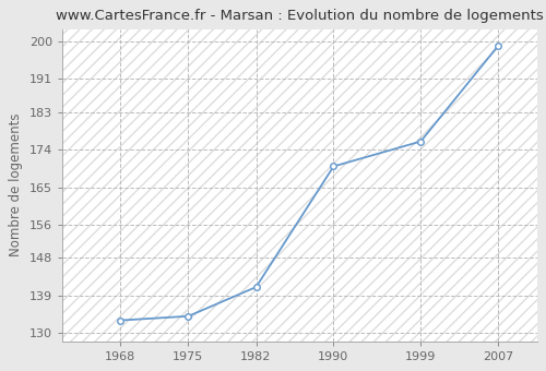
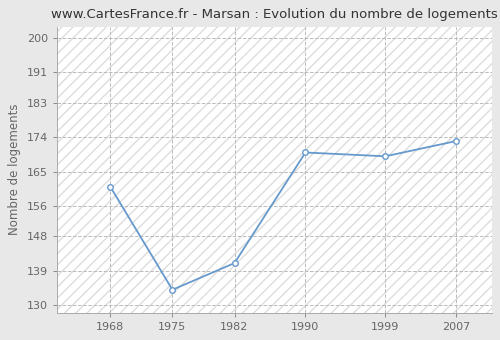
1968: 133 -> 161
1999: 176 -> 169
2007: 199 -> 173
